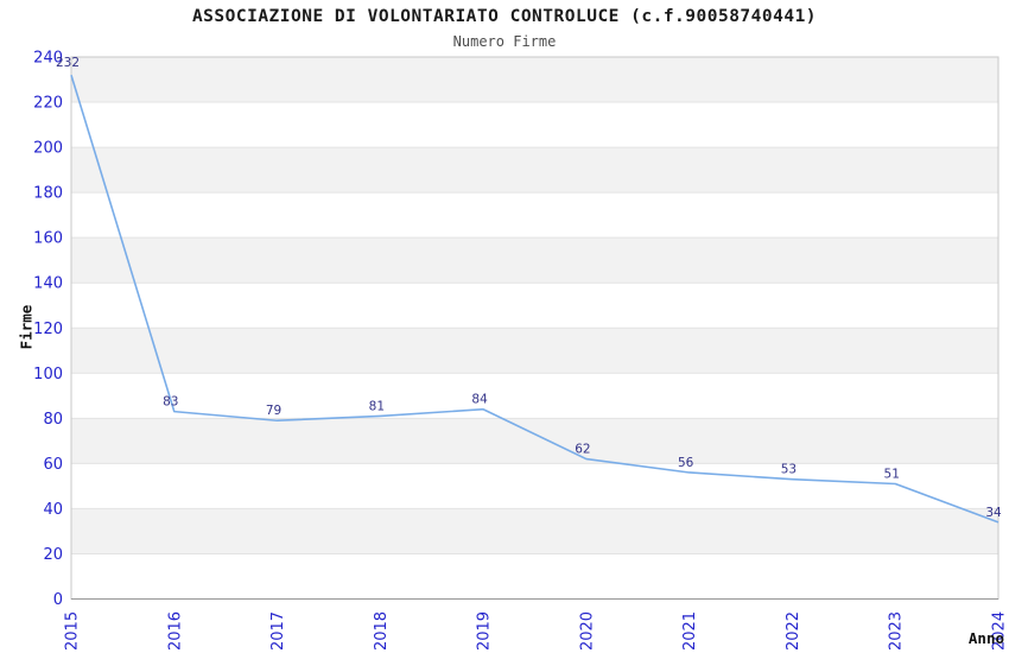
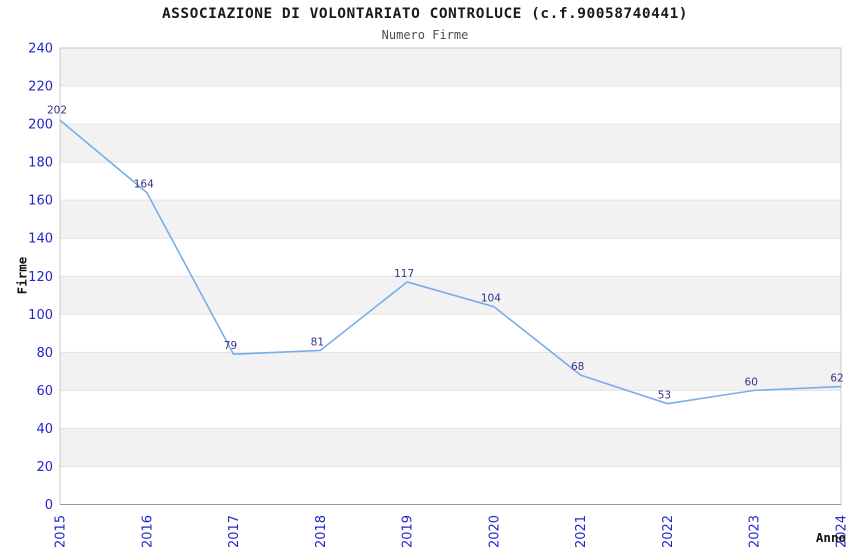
2015: 232 -> 202
2016: 83 -> 164
2019: 84 -> 117
2020: 62 -> 104
2021: 56 -> 68
2023: 51 -> 60
2024: 34 -> 62
